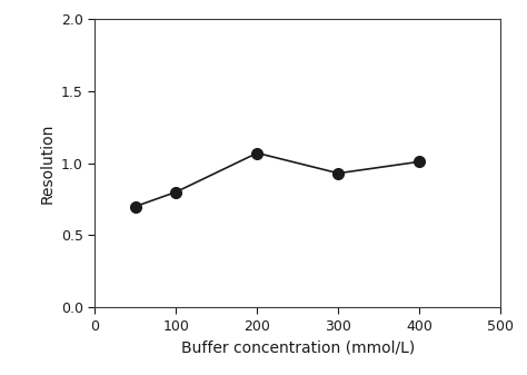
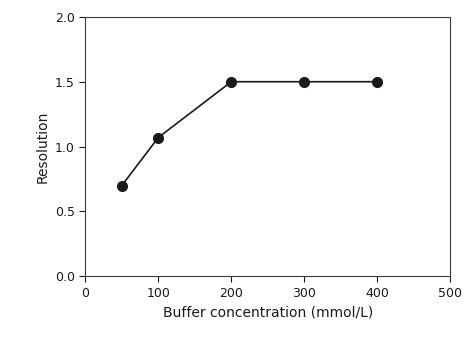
100: 0.80 -> 1.07
200: 1.07 -> 1.50
300: 0.93 -> 1.50
400: 1.01 -> 1.50
